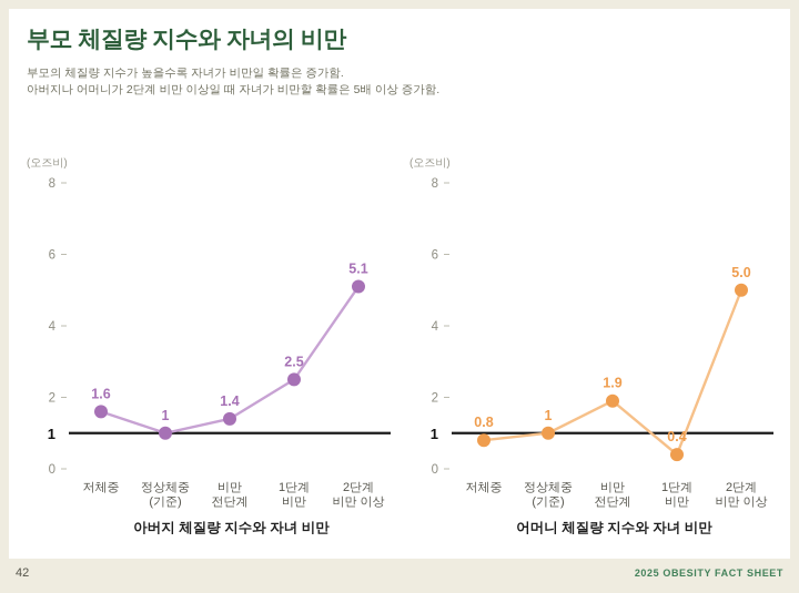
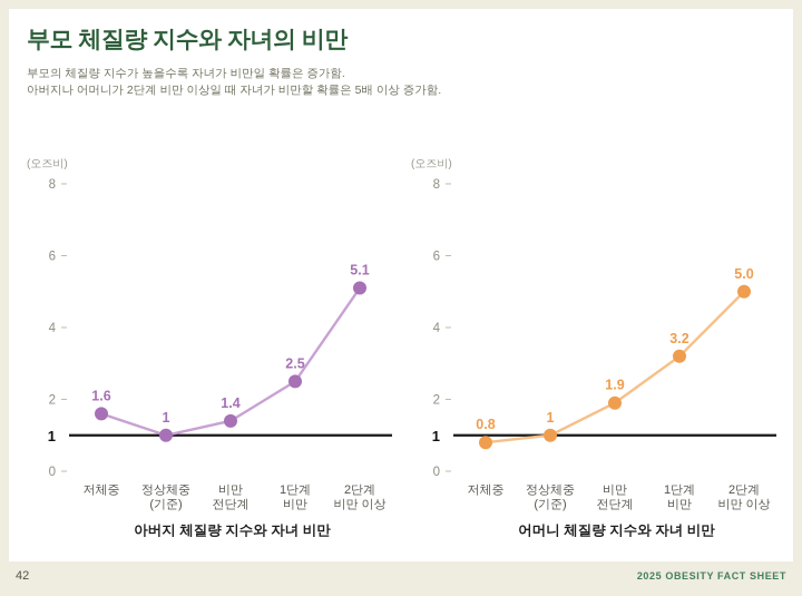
어머니 체질량 지수와 자녀 비만/1단계 비만: 0.4 -> 3.2
